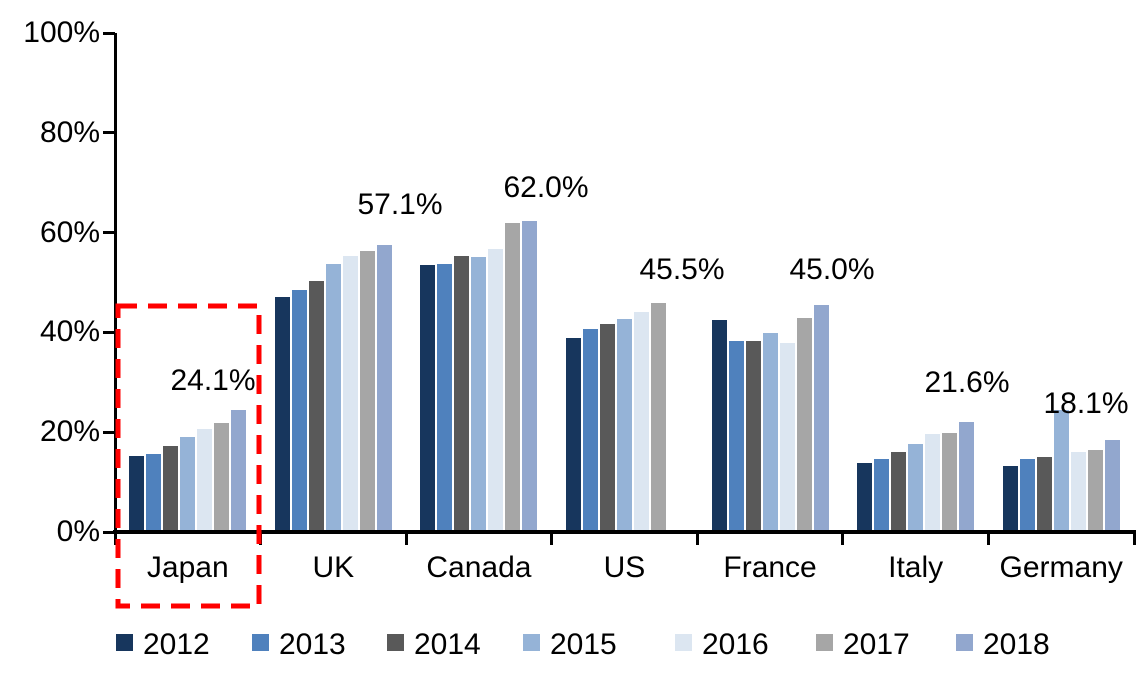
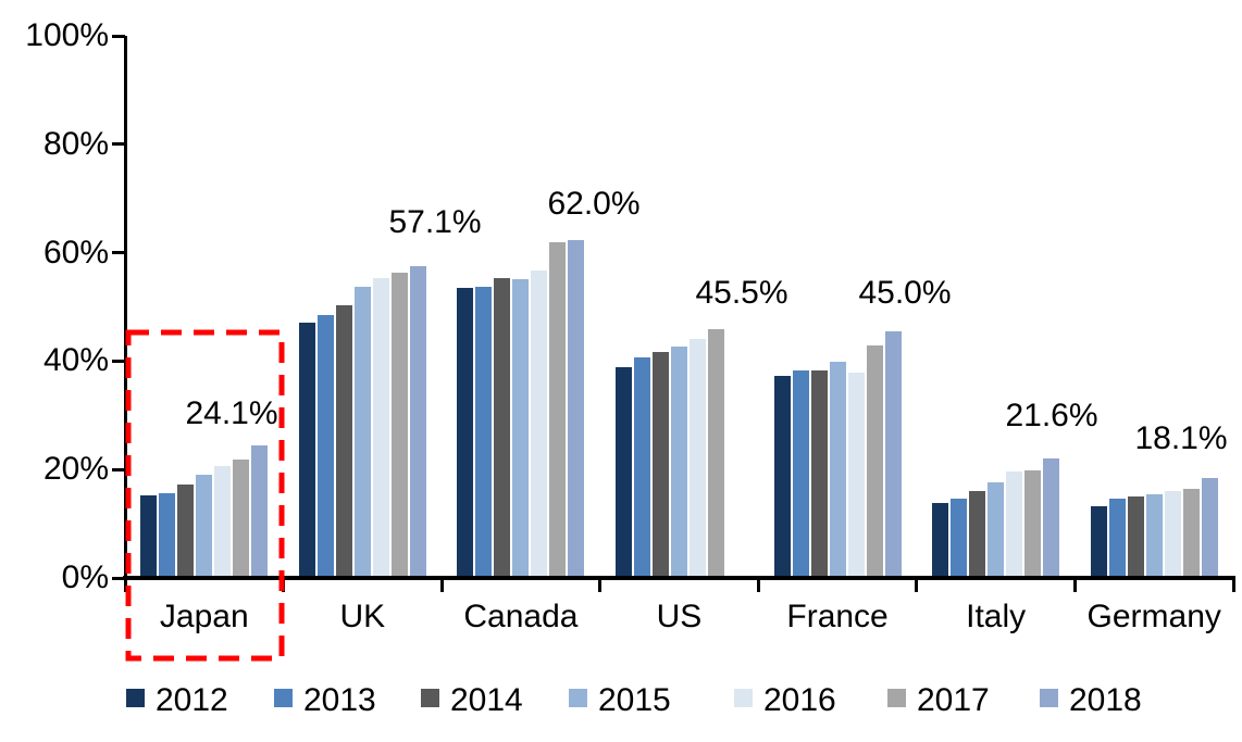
2012/France: 42% -> 37%
2015/Germany: 24% -> 15%
